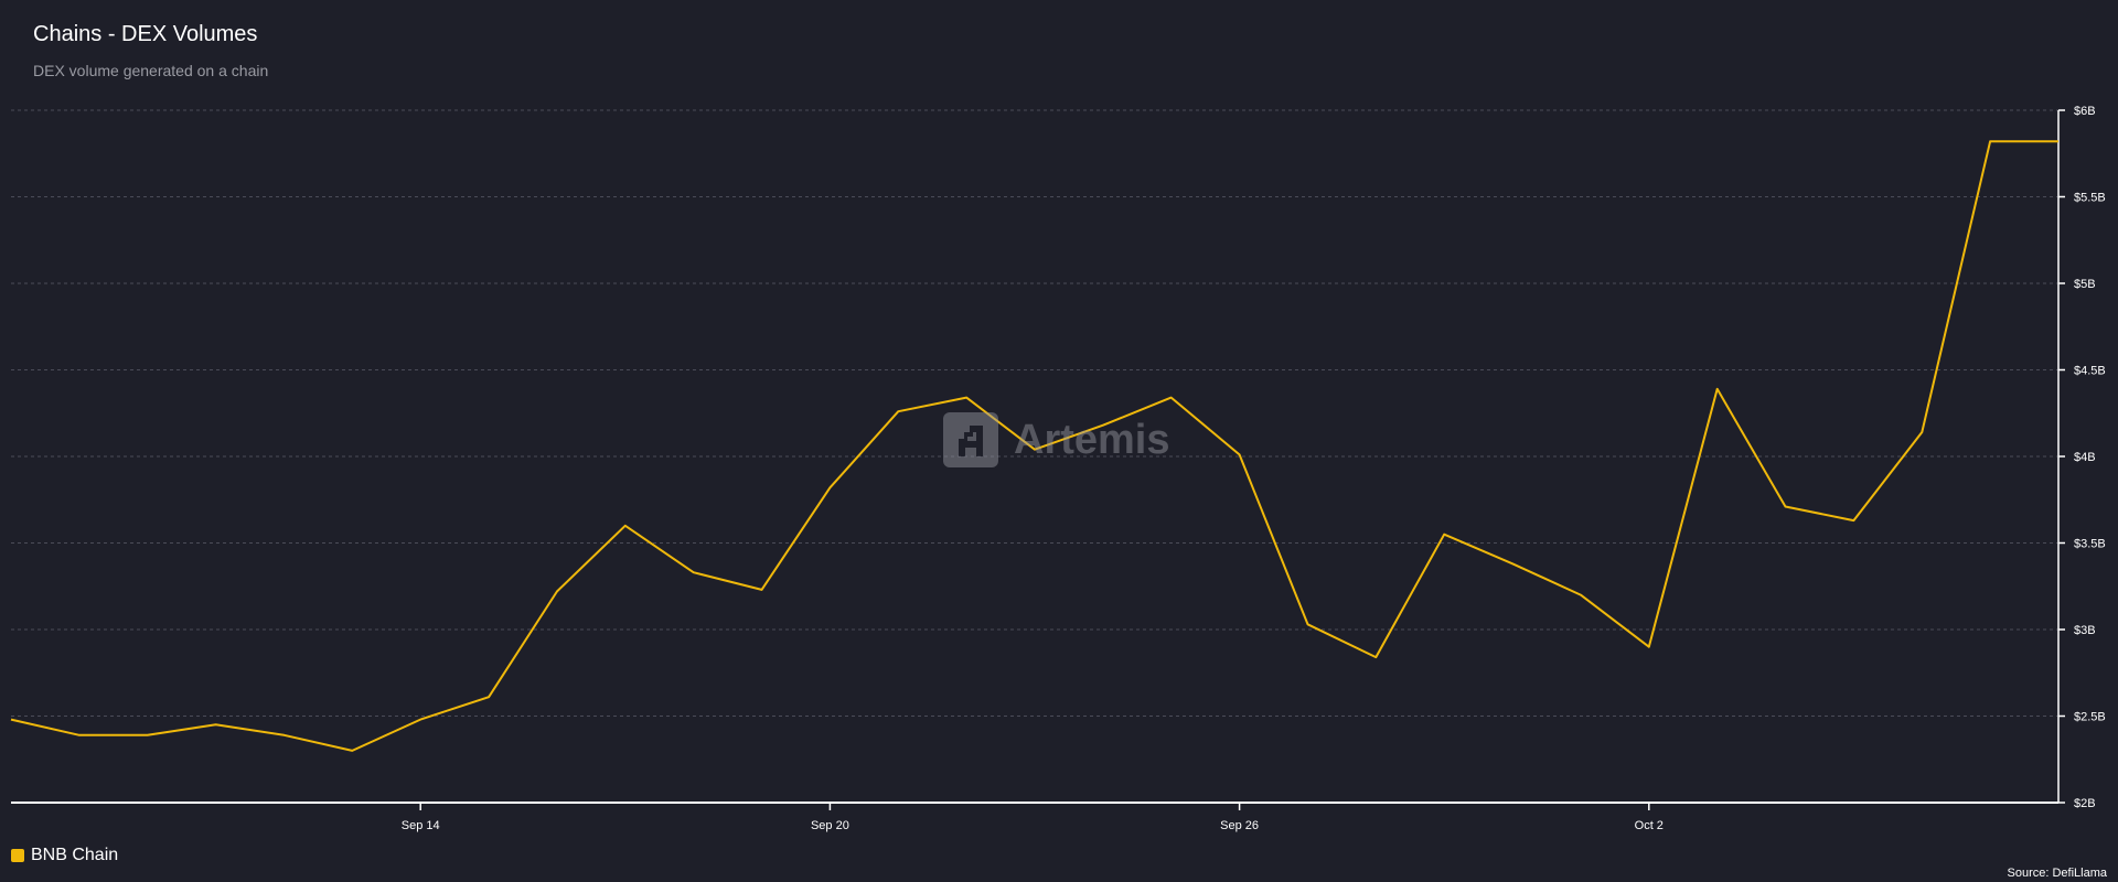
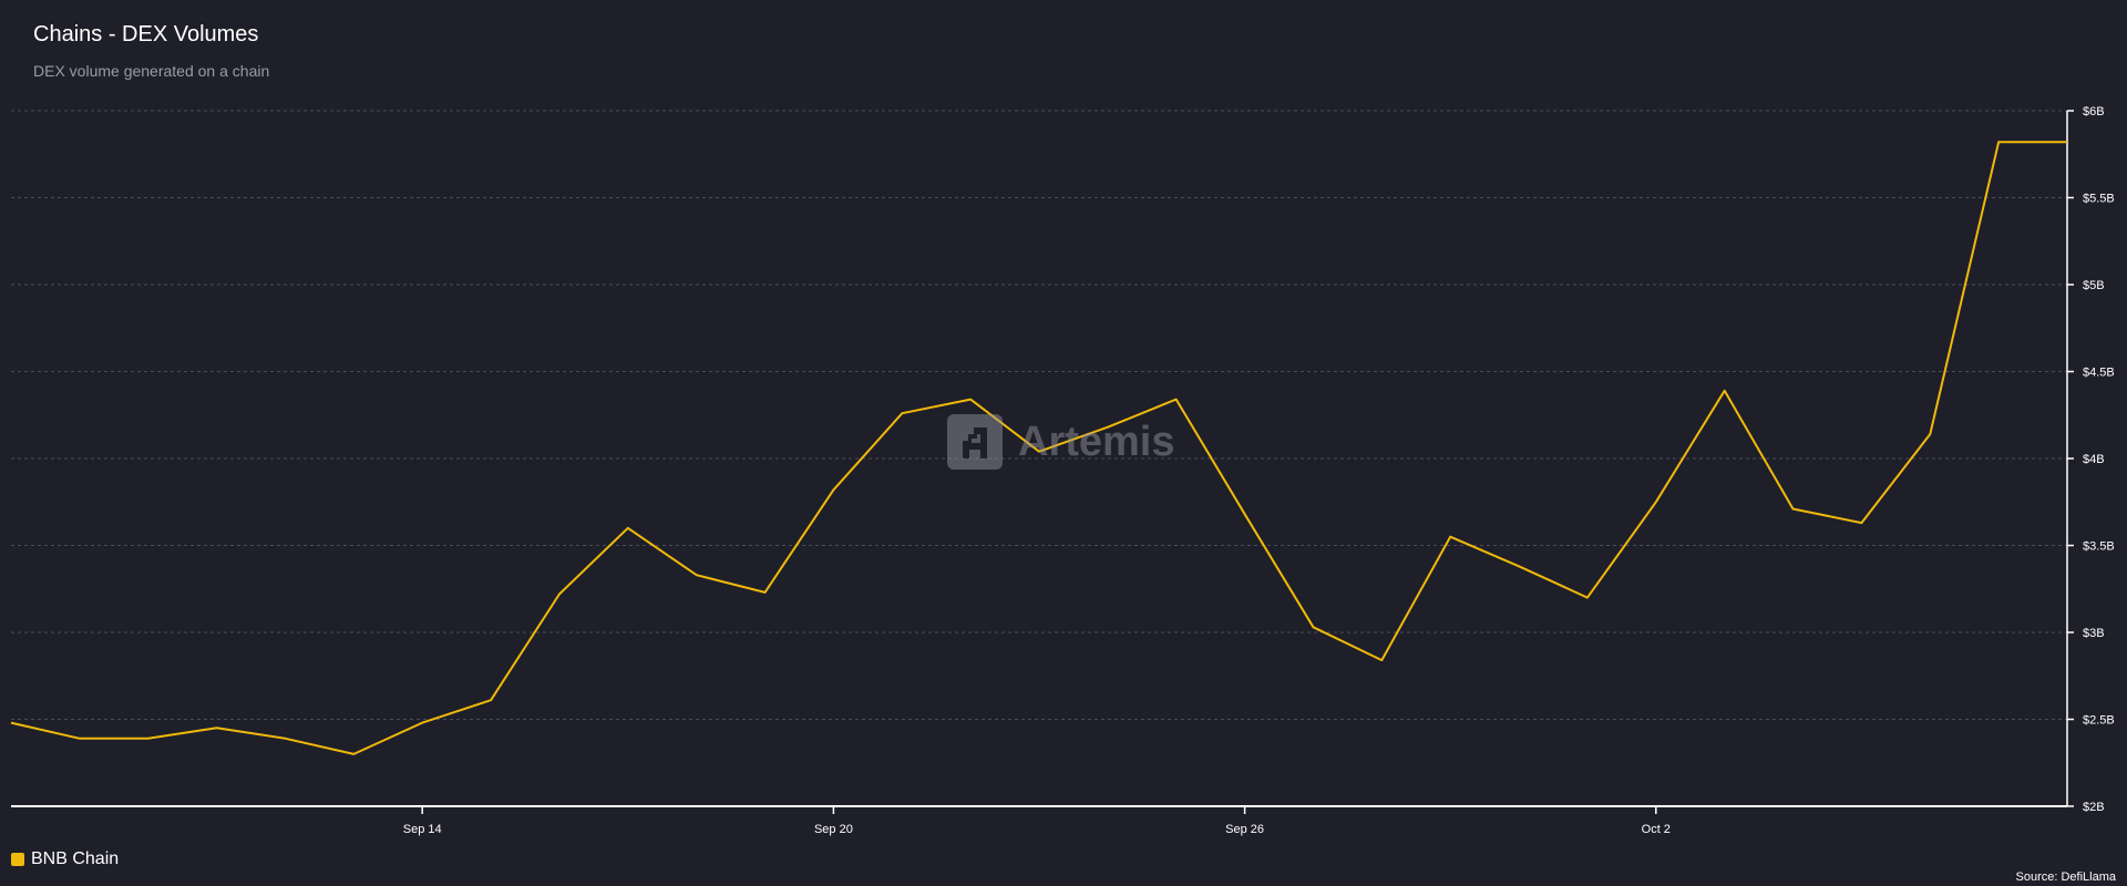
Sep 26: $4.01B -> $3.68B
Oct 2: $2.90B -> $3.75B
